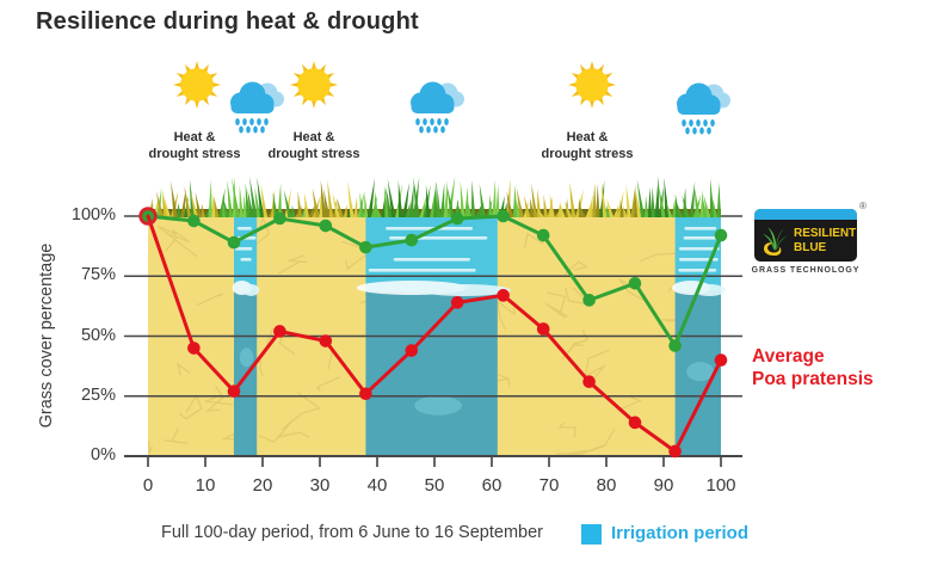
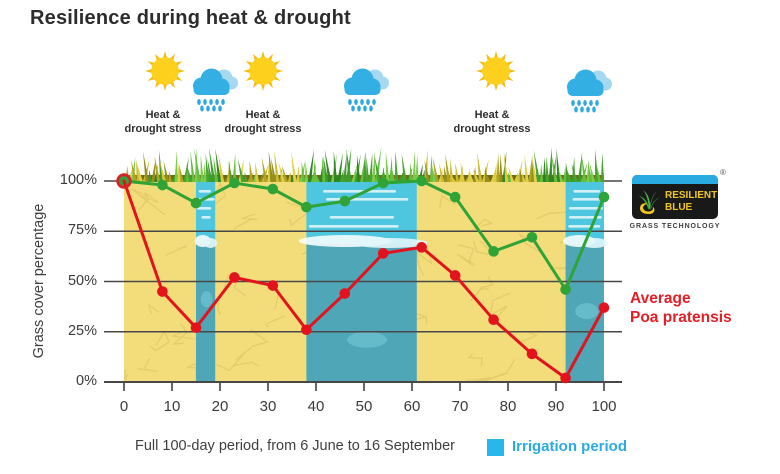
Average Poa pratensis/100: 40 -> 37
